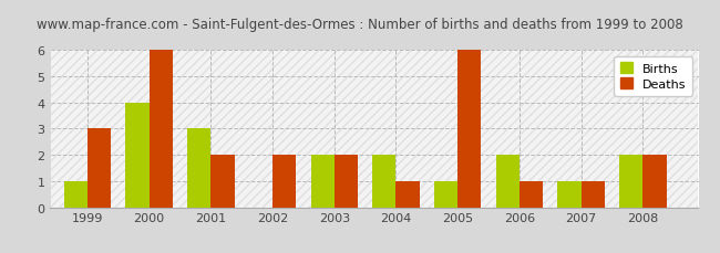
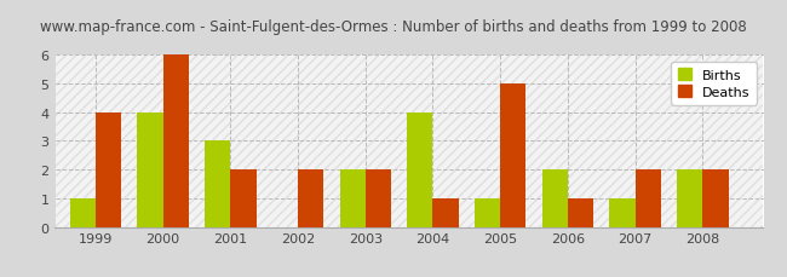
Deaths/1999: 3 -> 4
Births/2004: 2 -> 4
Deaths/2005: 6 -> 5
Deaths/2007: 1 -> 2
